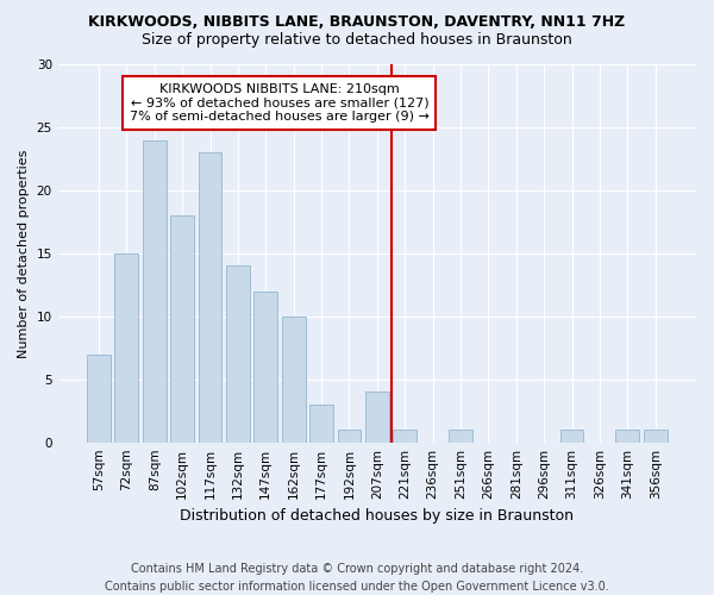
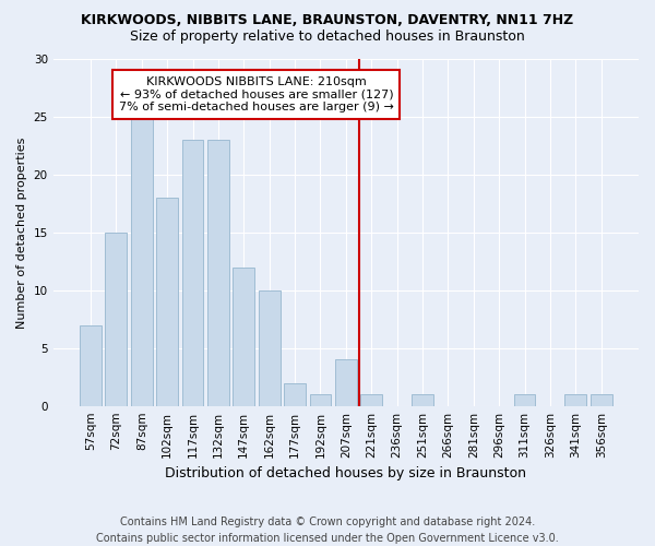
87sqm: 24 -> 25
132sqm: 14 -> 23
177sqm: 3 -> 2
